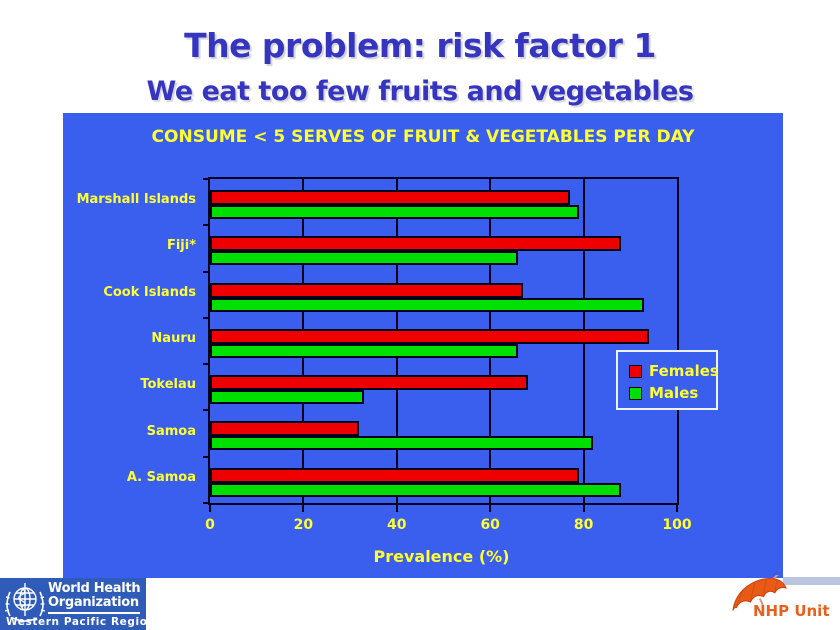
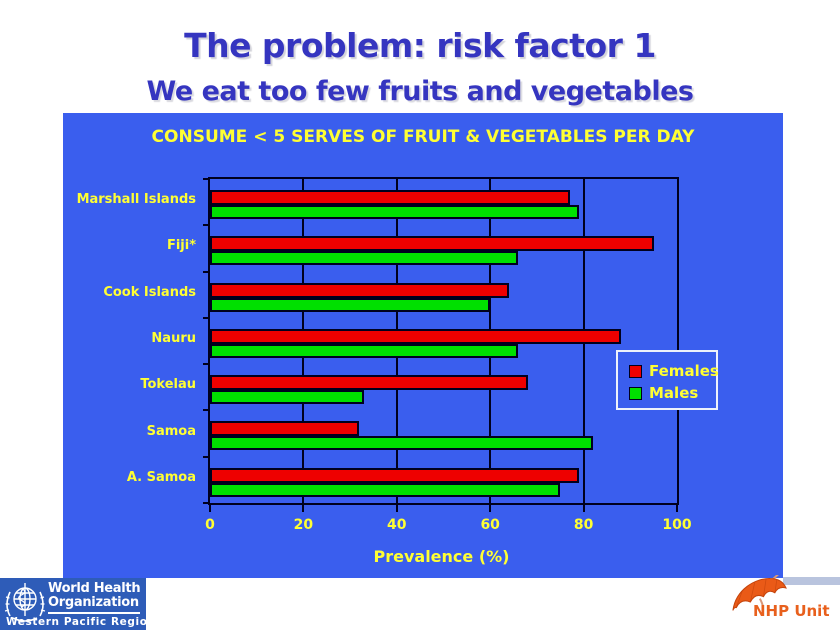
Females/Fiji*: 88 -> 95
Females/Cook Islands: 67 -> 64
Males/Cook Islands: 93 -> 60
Females/Nauru: 94 -> 88
Males/A. Samoa: 88 -> 75
